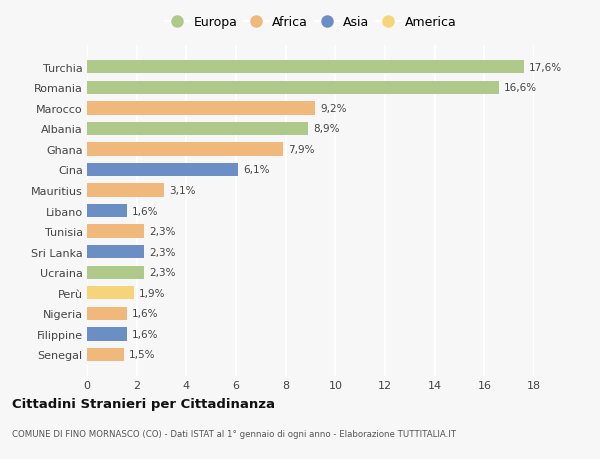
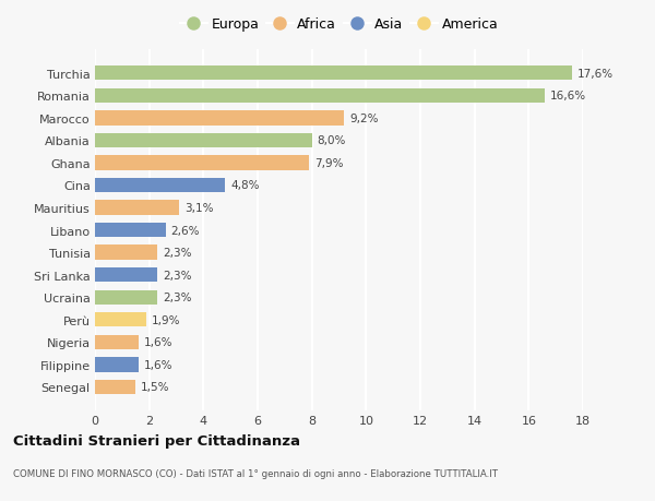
Albania: 8,9% -> 8,0%
Cina: 6,1% -> 4,8%
Libano: 1,6% -> 2,6%
